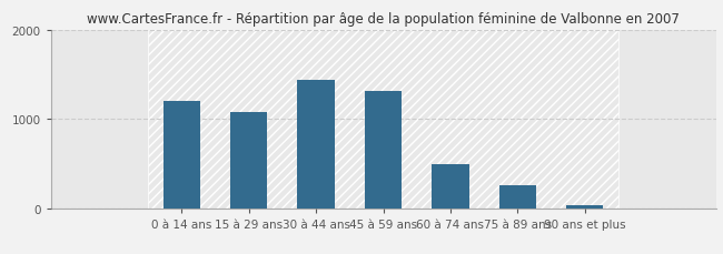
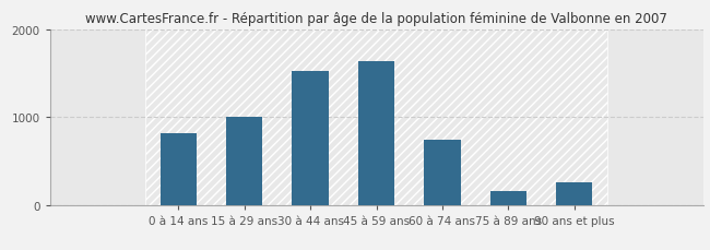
0 à 14 ans: 1200 -> 820
15 à 29 ans: 1080 -> 1000
30 à 44 ans: 1440 -> 1520
45 à 59 ans: 1310 -> 1640
60 à 74 ans: 490 -> 740
75 à 89 ans: 250 -> 160
90 ans et plus: 40 -> 260
